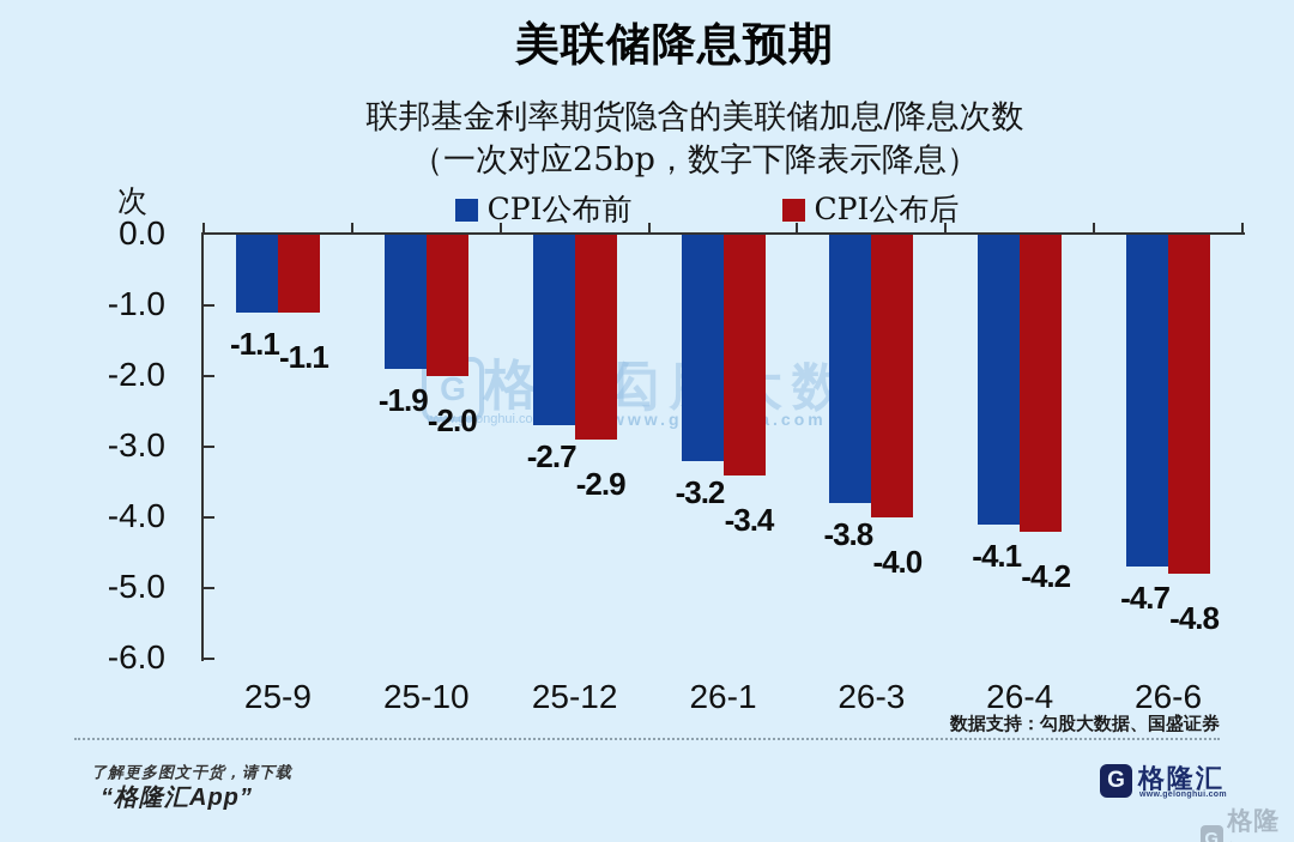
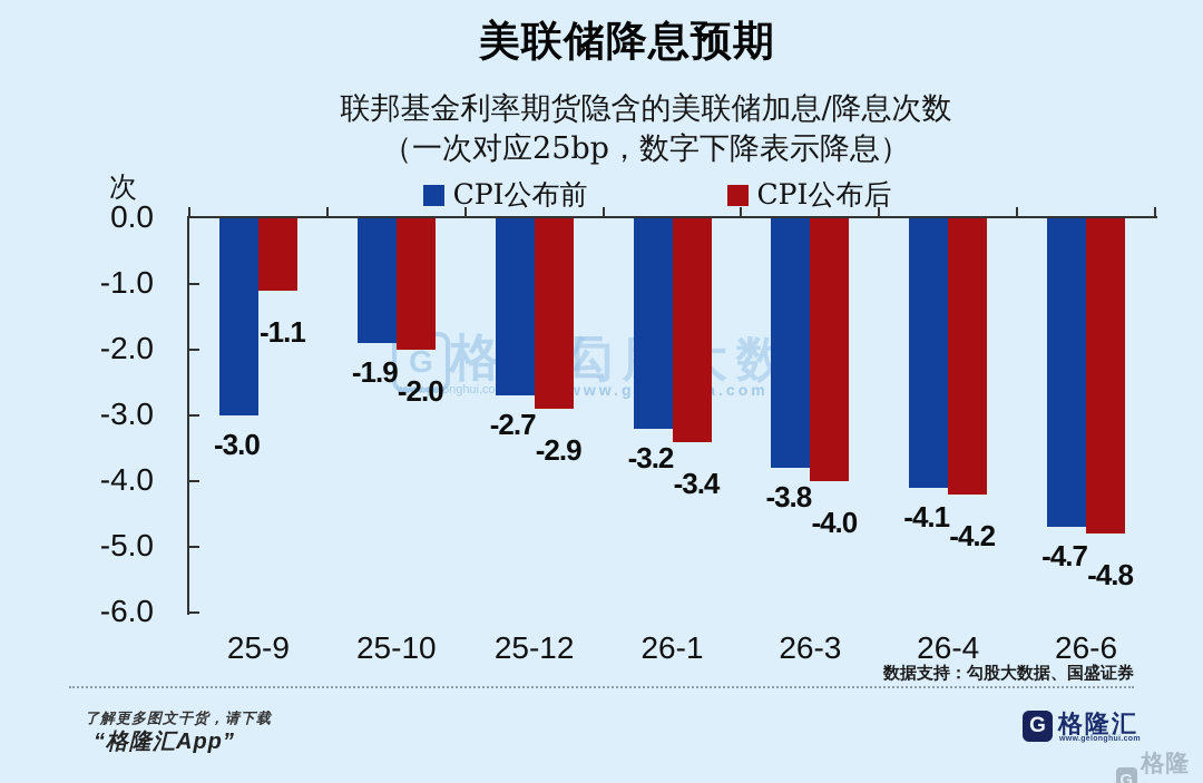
CPI公布前/25-9: -1.1 -> -3.0
